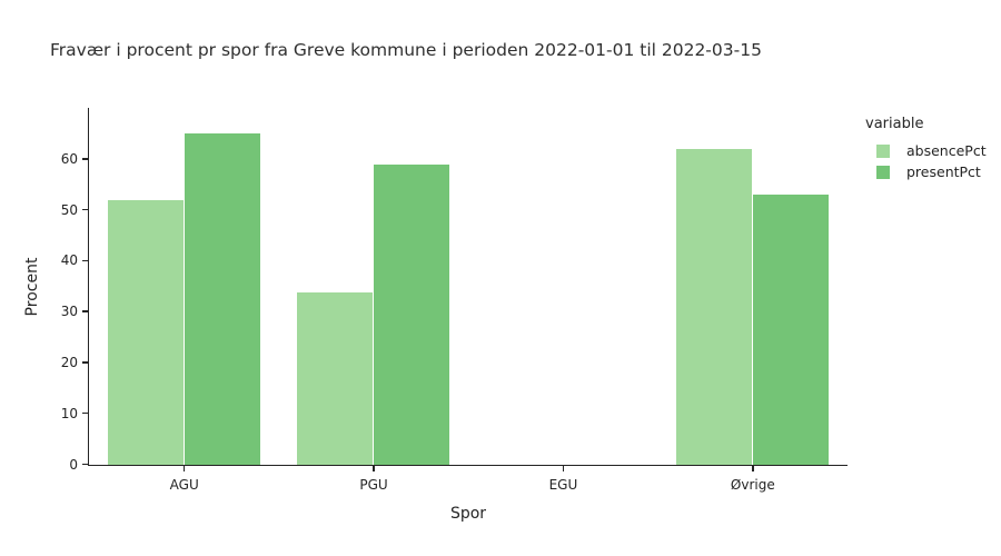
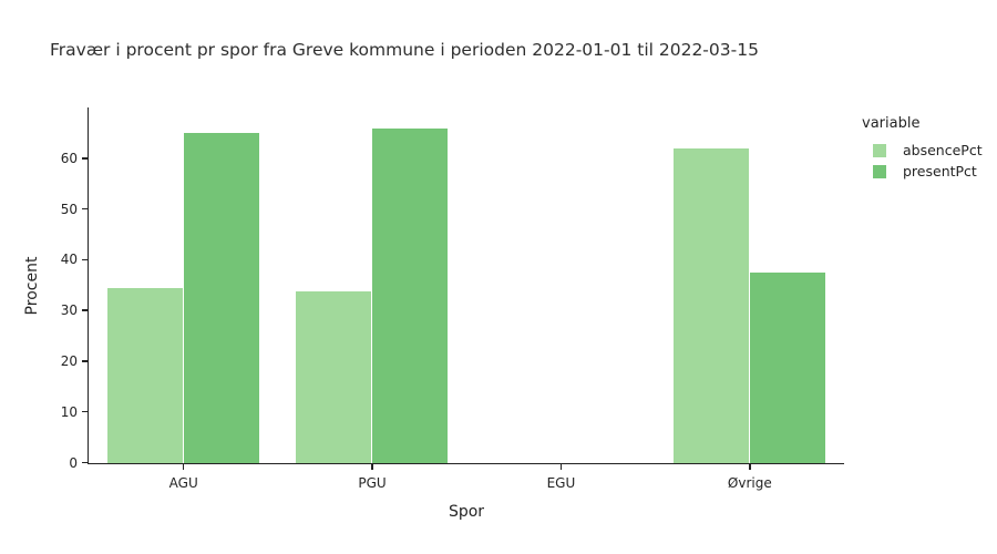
absencePct/AGU: 52 -> 34
presentPct/PGU: 59 -> 66
presentPct/Øvrige: 53 -> 38
